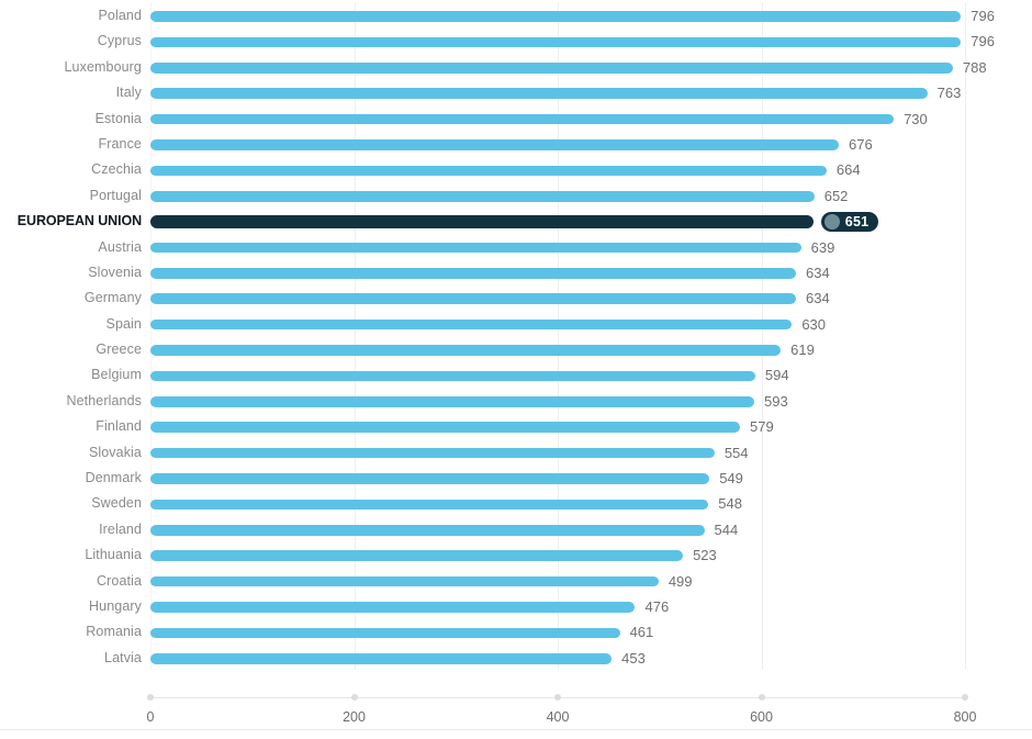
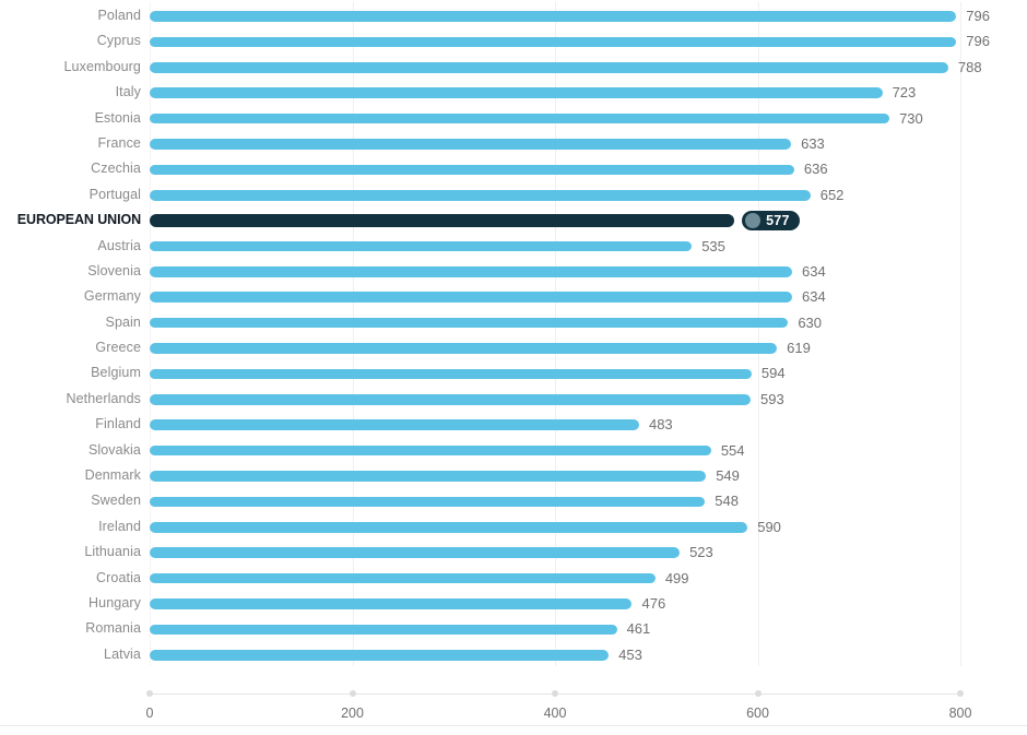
Italy: 763 -> 723
France: 676 -> 633
Czechia: 664 -> 636
EUROPEAN UNION: 651 -> 577
Austria: 639 -> 535
Finland: 579 -> 483
Ireland: 544 -> 590
